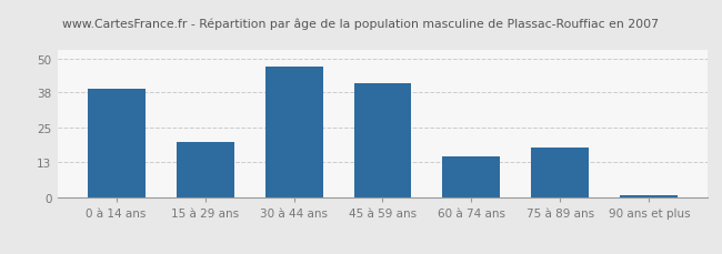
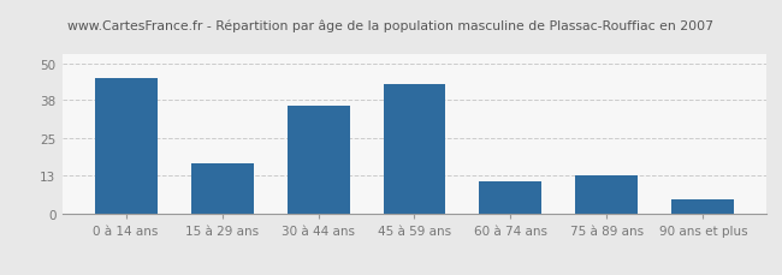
0 à 14 ans: 39 -> 45
15 à 29 ans: 20 -> 17
30 à 44 ans: 47 -> 36
45 à 59 ans: 41 -> 43
60 à 74 ans: 15 -> 11
75 à 89 ans: 18 -> 13
90 ans et plus: 1 -> 5
